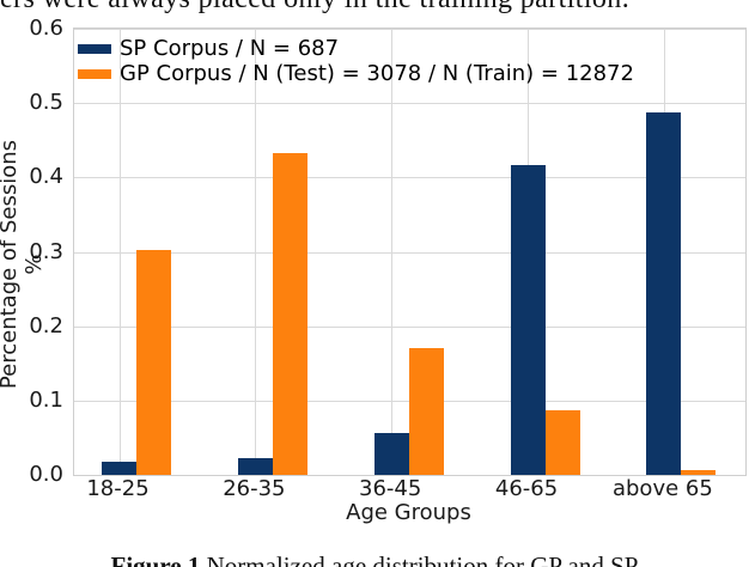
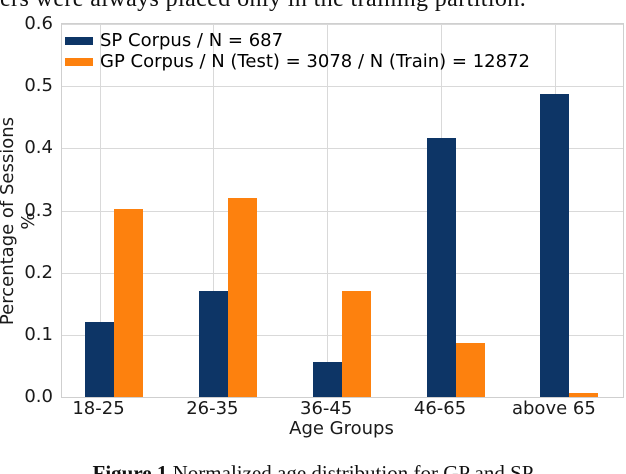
SP Corpus / N = 687/18-25: 0.02 -> 0.12
SP Corpus / N = 687/26-35: 0.02 -> 0.17
GP Corpus / N (Test) = 3078 / N (Train) = 12872/26-35: 0.43 -> 0.32
